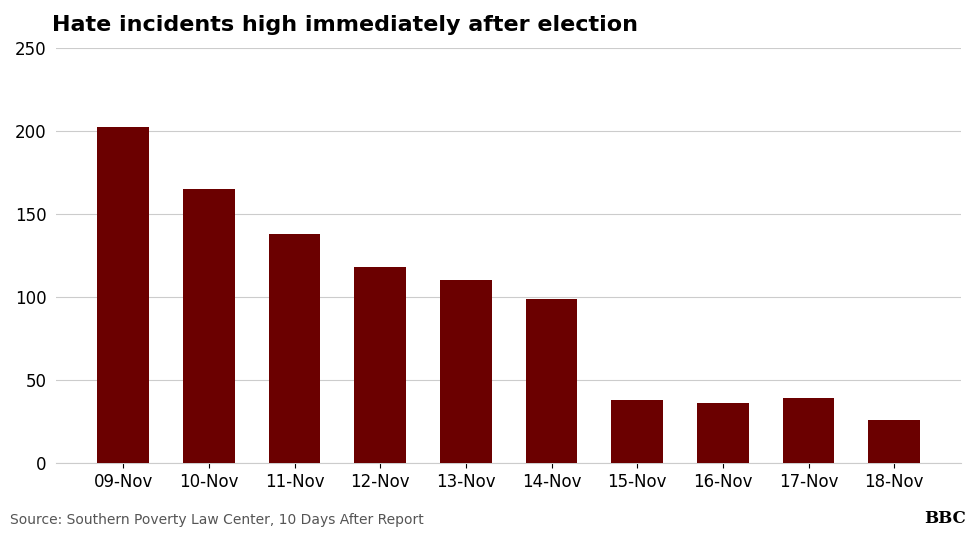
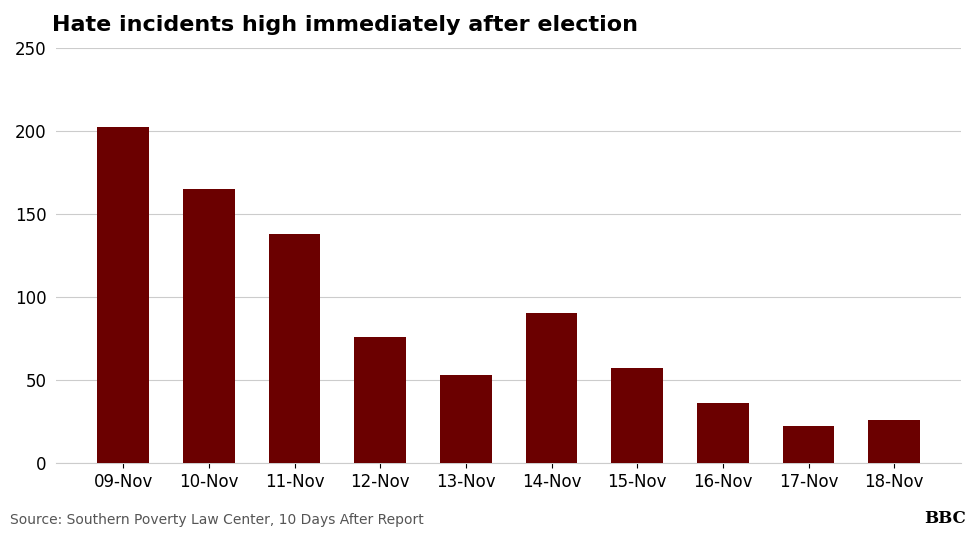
12-Nov: 118 -> 76
13-Nov: 110 -> 53
14-Nov: 99 -> 90
15-Nov: 38 -> 57
17-Nov: 39 -> 22
